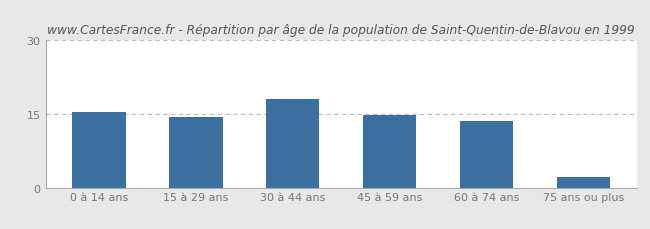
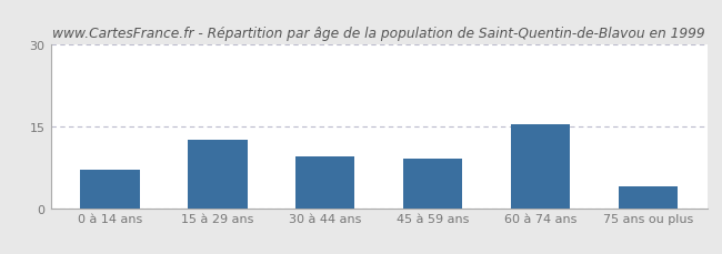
0 à 14 ans: 15.5 -> 7.0
15 à 29 ans: 14.3 -> 12.5
30 à 44 ans: 18.0 -> 9.5
45 à 59 ans: 14.7 -> 9.0
60 à 74 ans: 13.5 -> 15.5
75 ans ou plus: 2.2 -> 4.0
